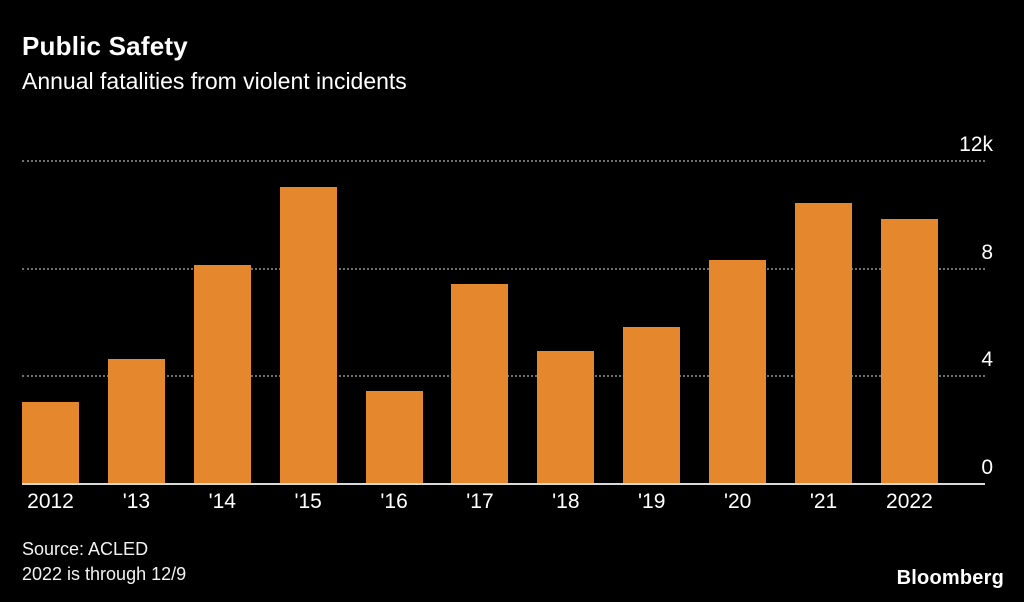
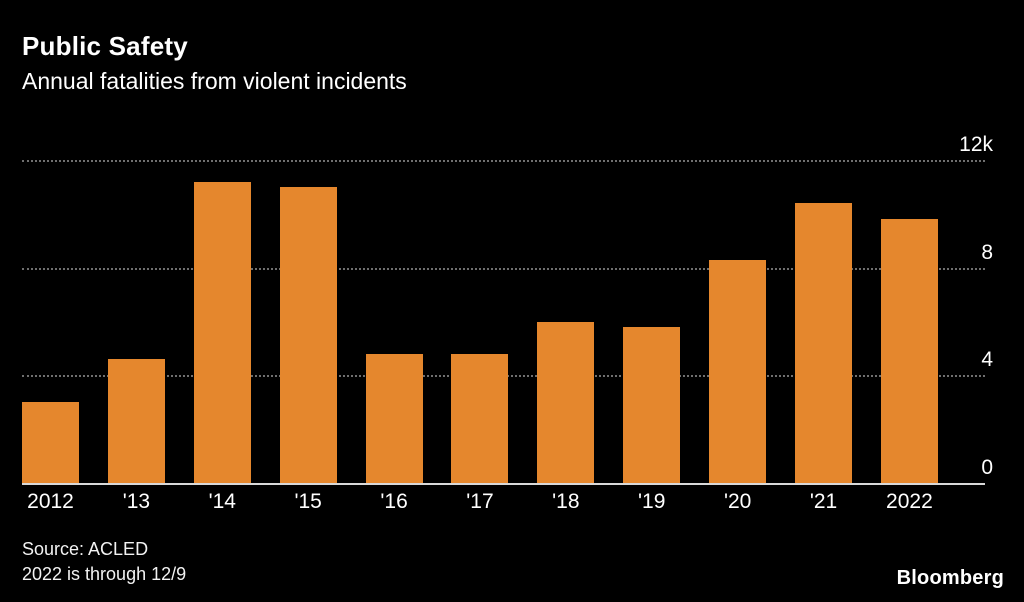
'14: 8.1k -> 11.2k
'16: 3.4k -> 4.8k
'17: 7.4k -> 4.8k
'18: 4.9k -> 6.0k
